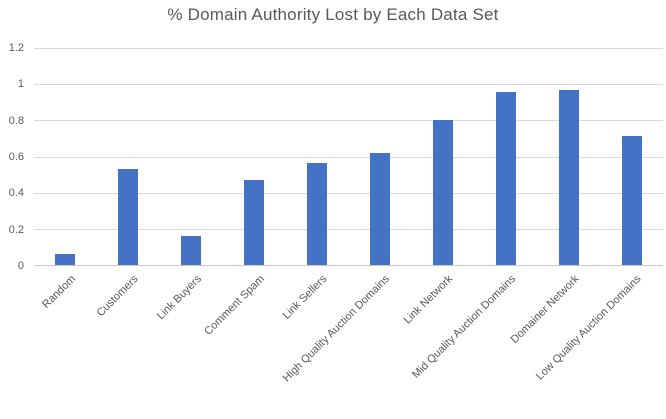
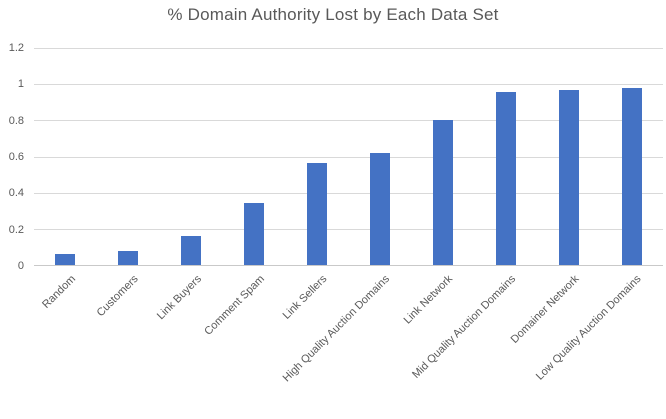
Customers: 0.53 -> 0.07
Comment Spam: 0.47 -> 0.34
Low Quality Auction Domains: 0.71 -> 0.97
